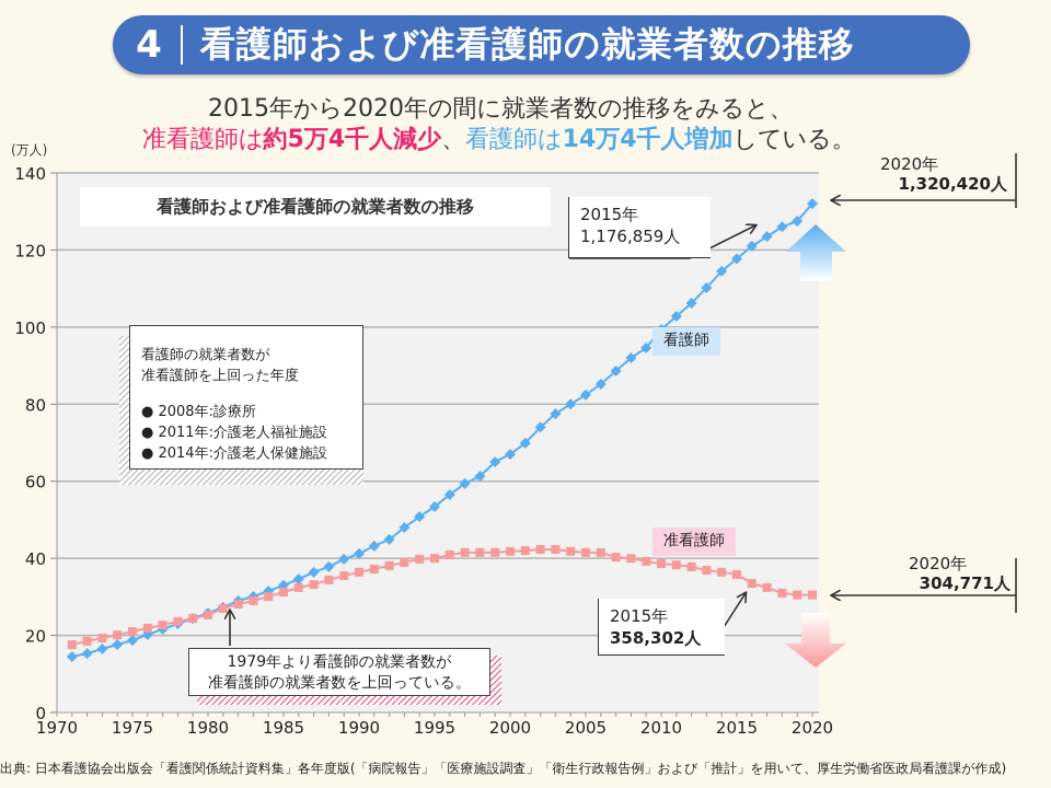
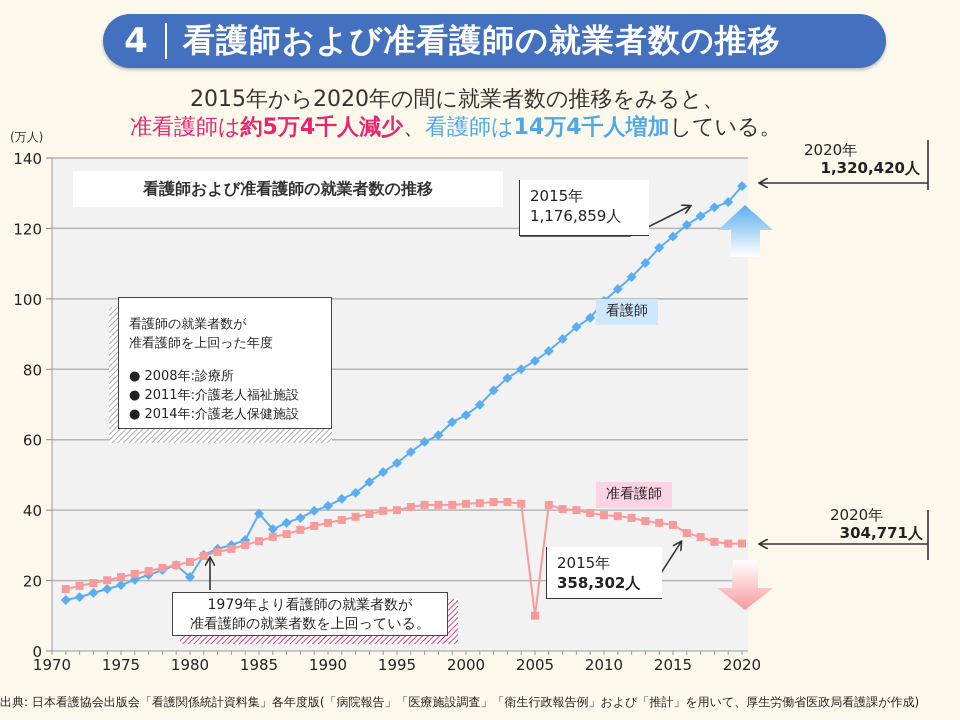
看護師/1980: 26 -> 21
看護師/1985: 33 -> 39
准看護師/2005: 42 -> 10
